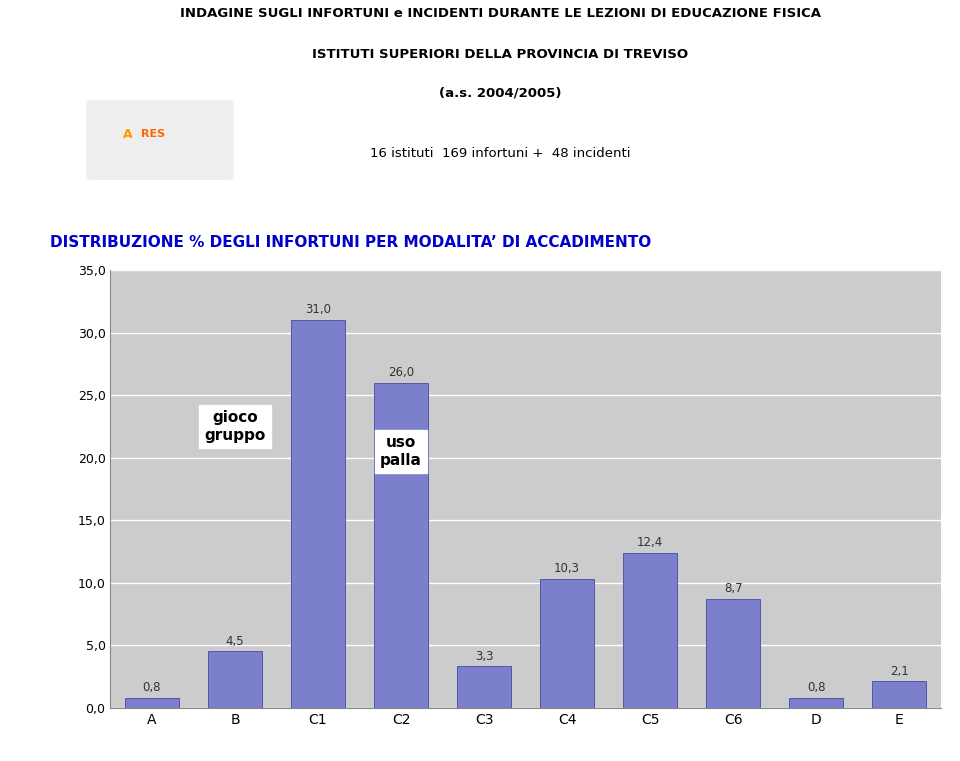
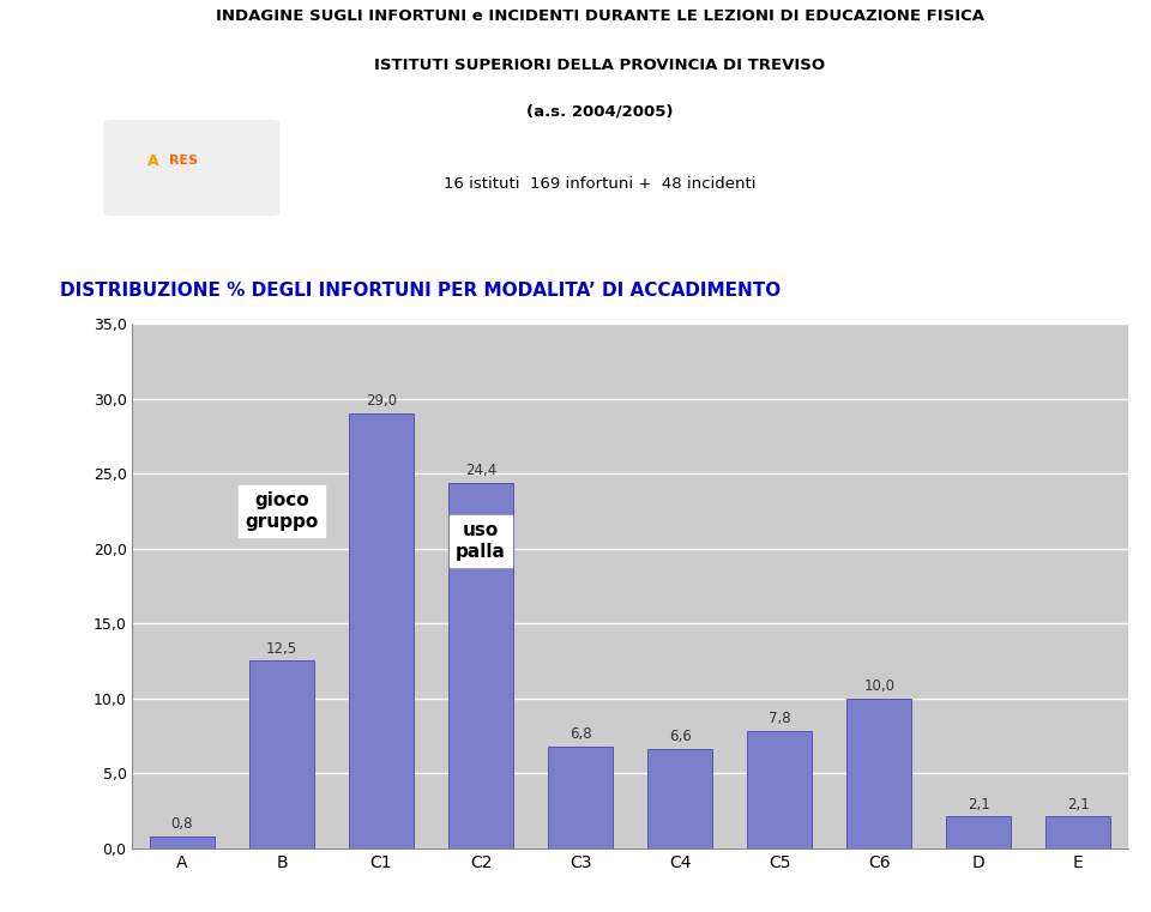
B: 4,5 -> 12,5
C1: 31,0 -> 29,0
C2: 26,0 -> 24,4
C3: 3,3 -> 6,8
C4: 10,3 -> 6,6
C5: 12,4 -> 7,8
C6: 8,7 -> 10,0
D: 0,8 -> 2,1
